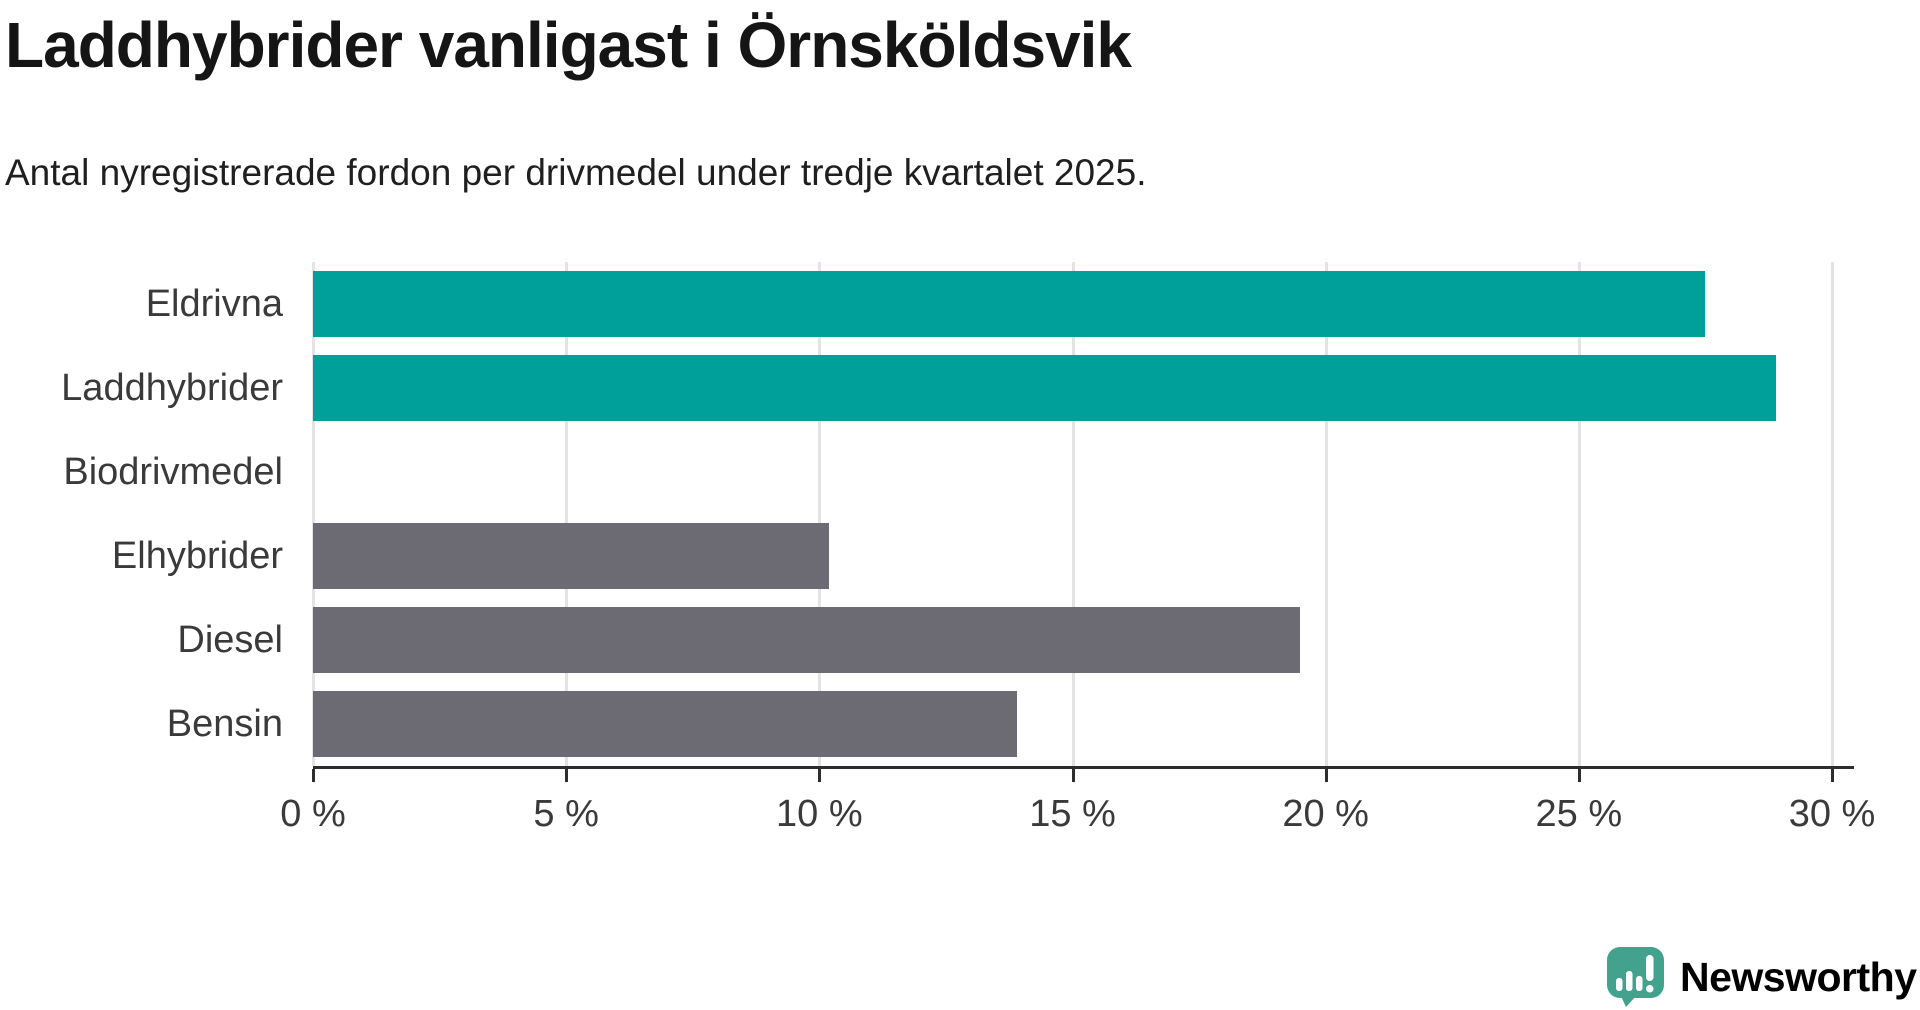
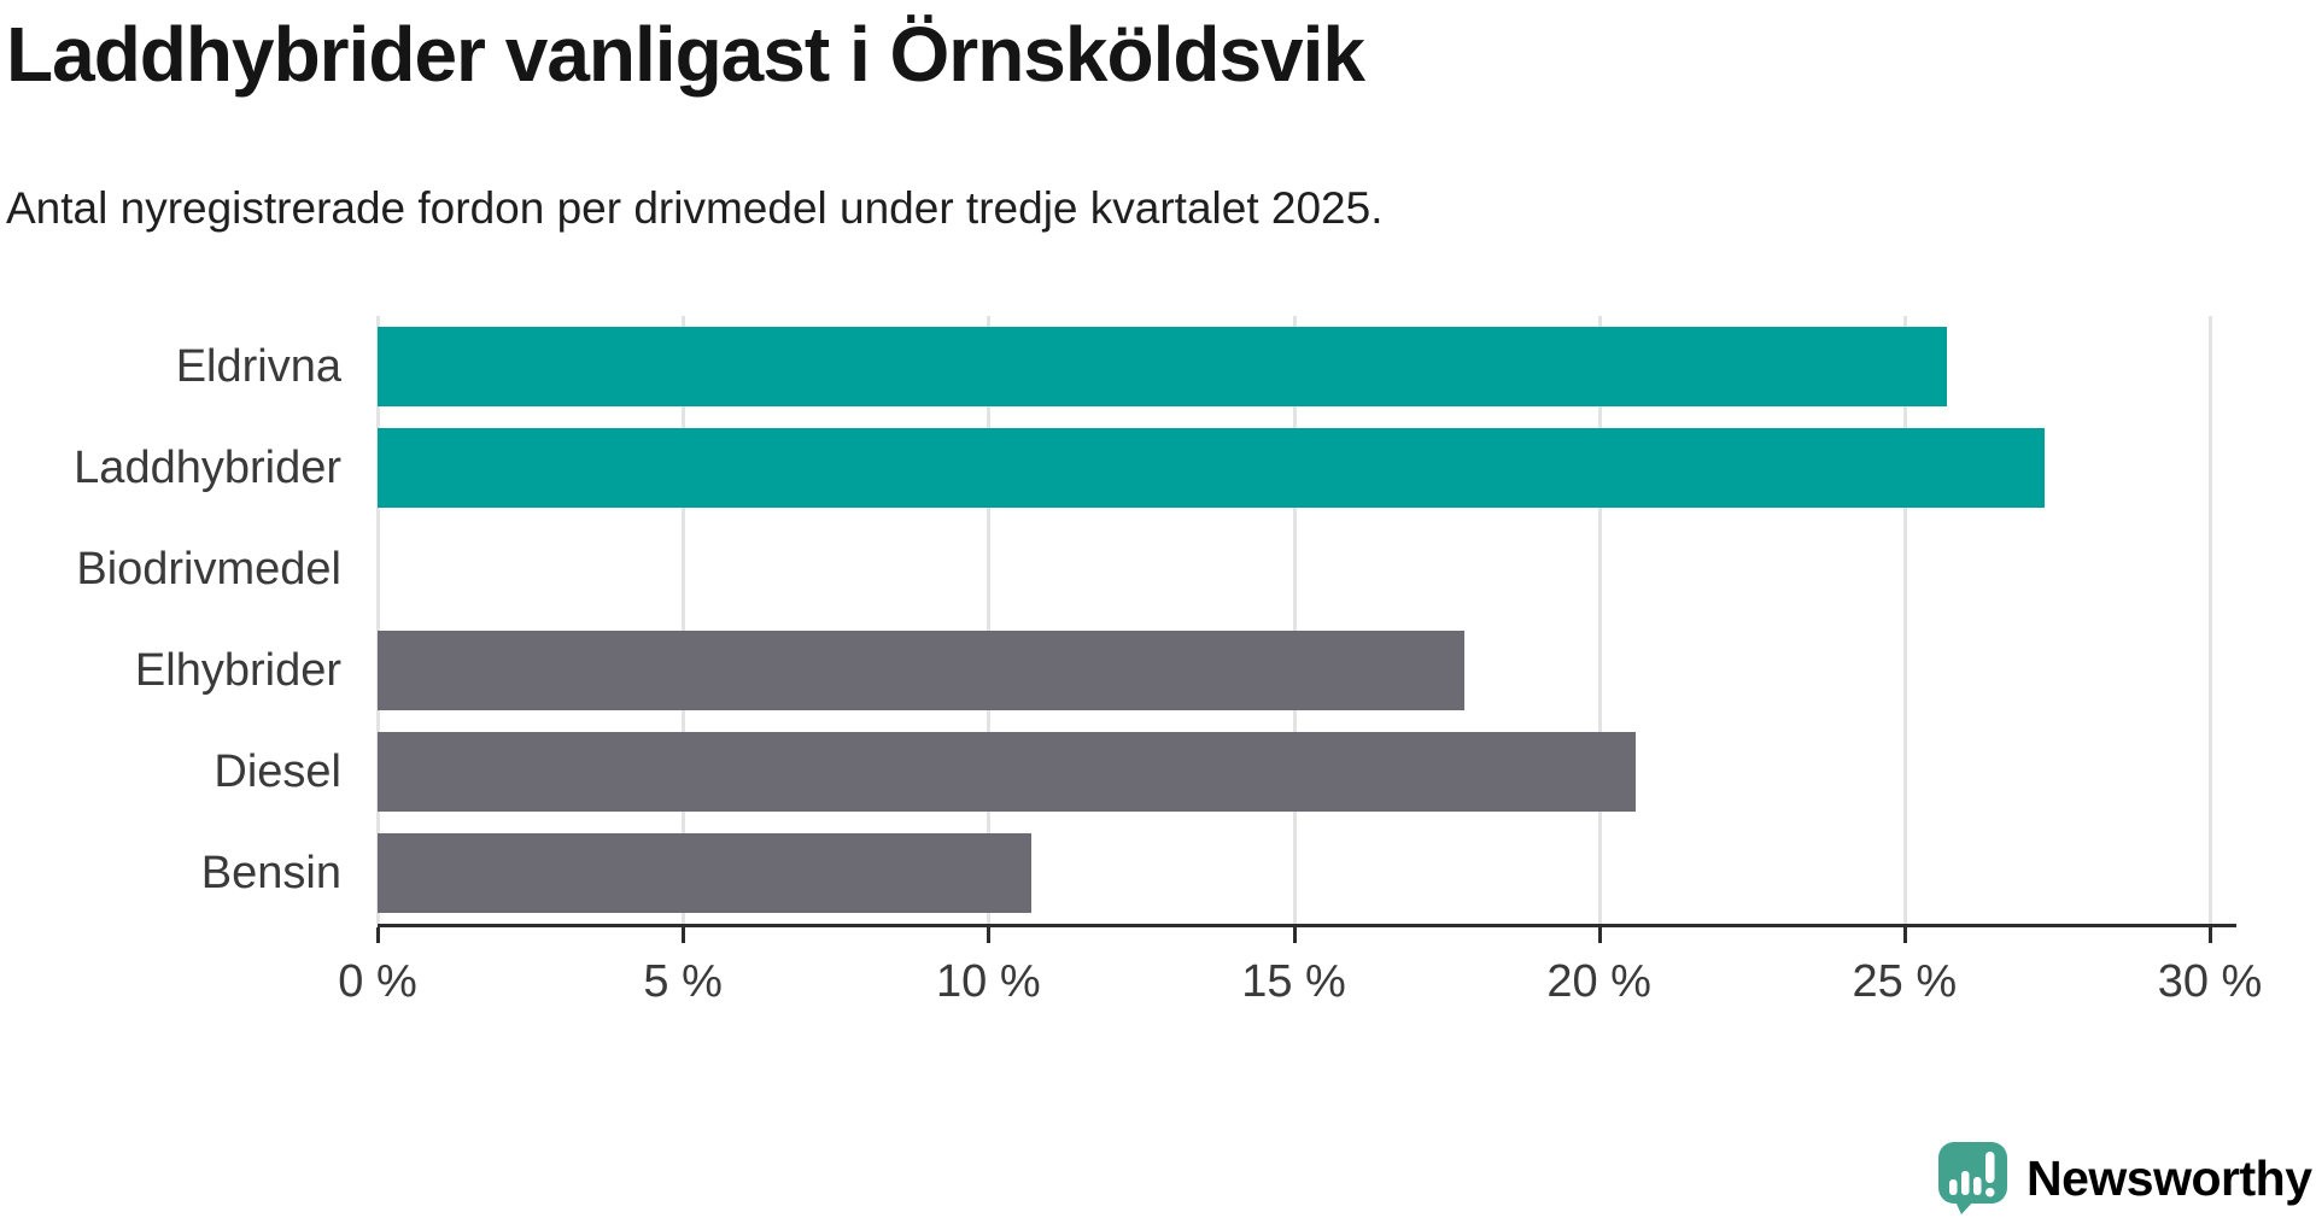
Eldrivna: 27.5% -> 25.7%
Laddhybrider: 28.9% -> 27.3%
Elhybrider: 10.2% -> 17.8%
Diesel: 19.5% -> 20.6%
Bensin: 13.9% -> 10.7%
